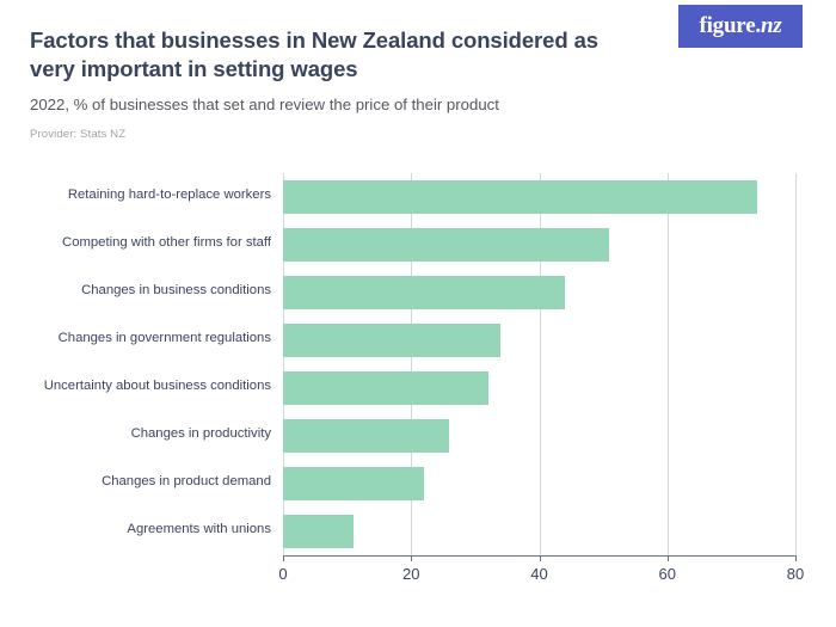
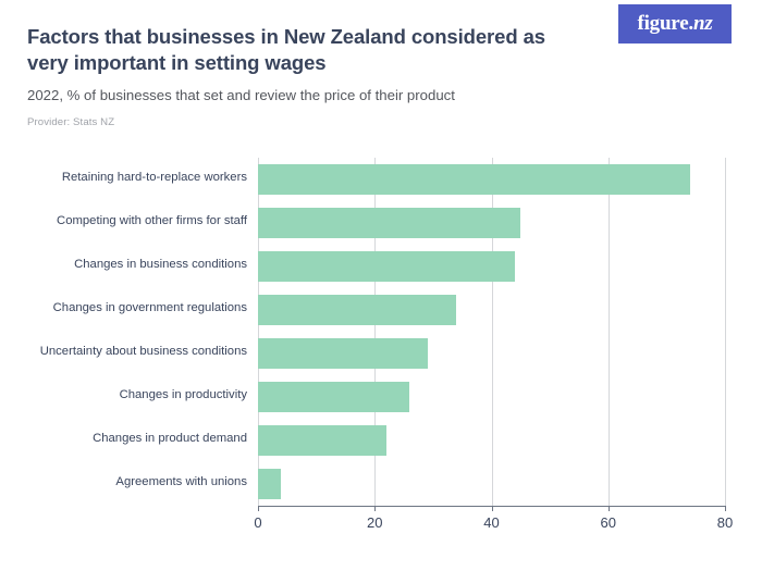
Competing with other firms for staff: 51 -> 45
Uncertainty about business conditions: 32 -> 29
Agreements with unions: 11 -> 4
